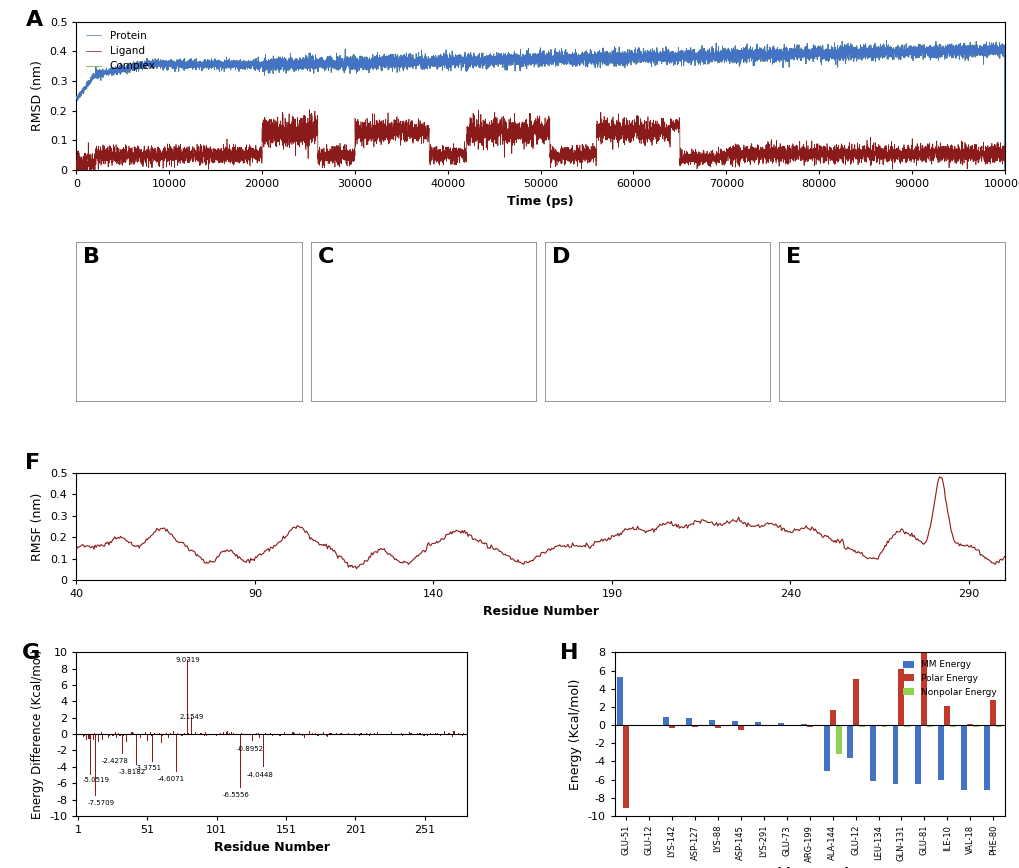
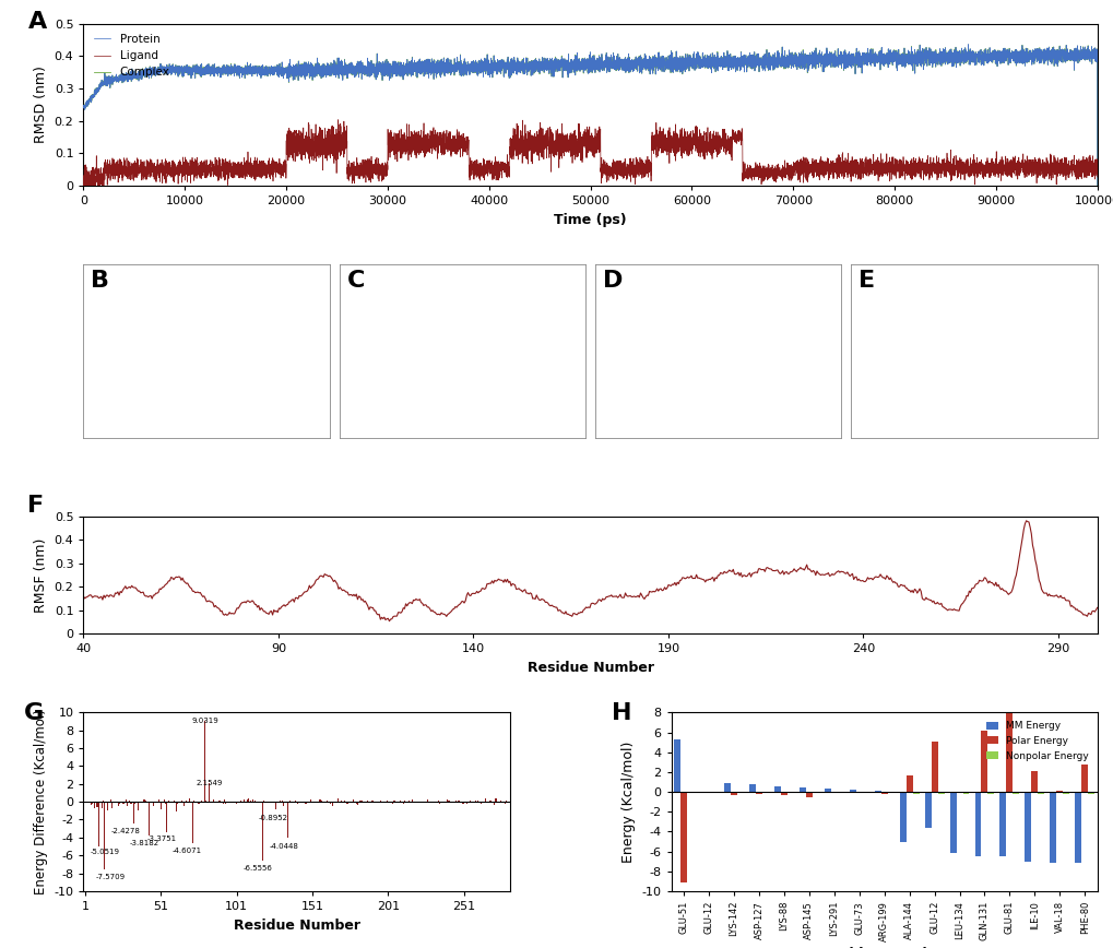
Nonpolar Energy/ALA-144: -3.2 -> -0.2
MM Energy/ILE-10: -6.0 -> -7.0
